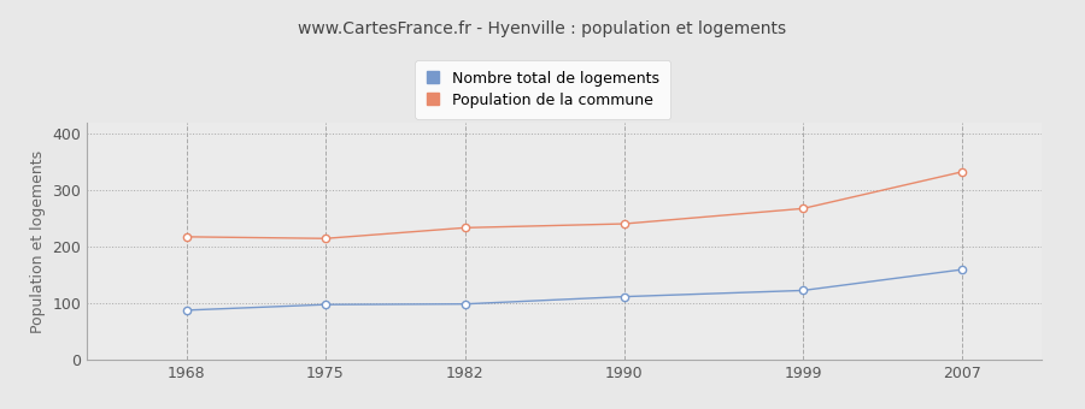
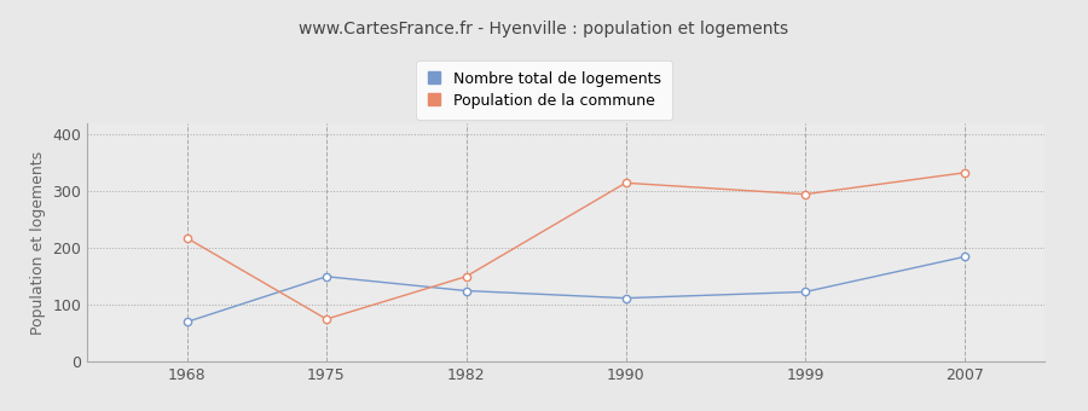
Nombre total de logements/1968: 88 -> 70
Nombre total de logements/1975: 98 -> 150
Population de la commune/1975: 215 -> 75
Nombre total de logements/1982: 99 -> 125
Population de la commune/1982: 234 -> 150
Population de la commune/1990: 241 -> 315
Population de la commune/1999: 268 -> 295
Nombre total de logements/2007: 160 -> 185
